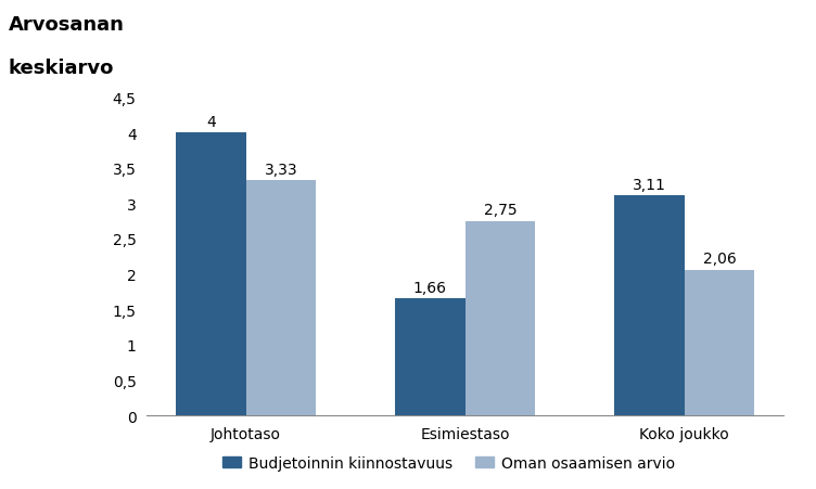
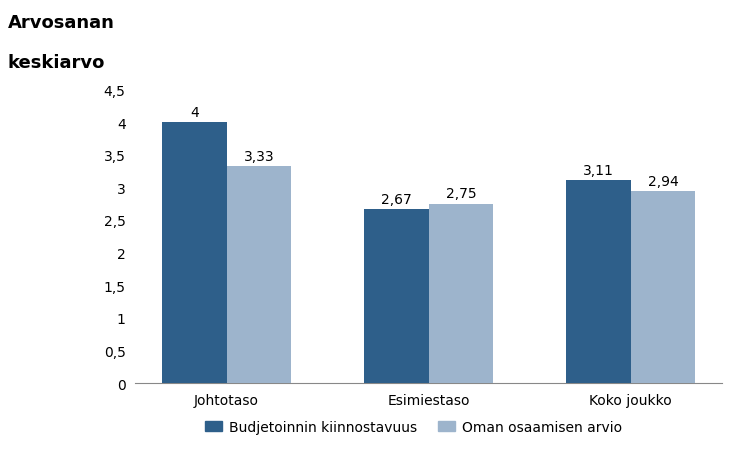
Budjetoinnin kiinnostavuus/Esimiestaso: 1,66 -> 2,67
Oman osaamisen arvio/Koko joukko: 2,06 -> 2,94
